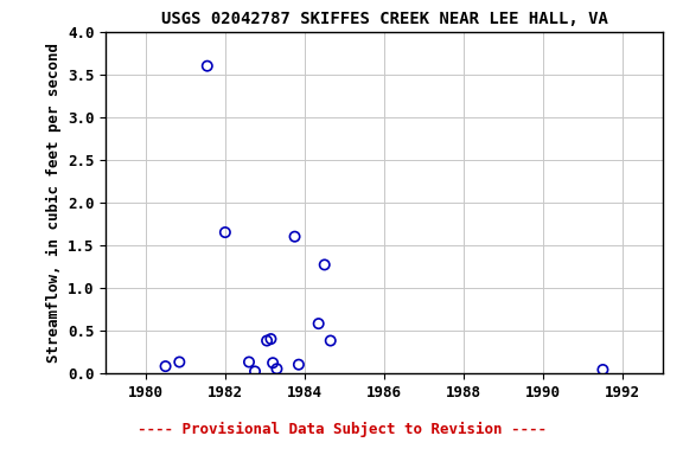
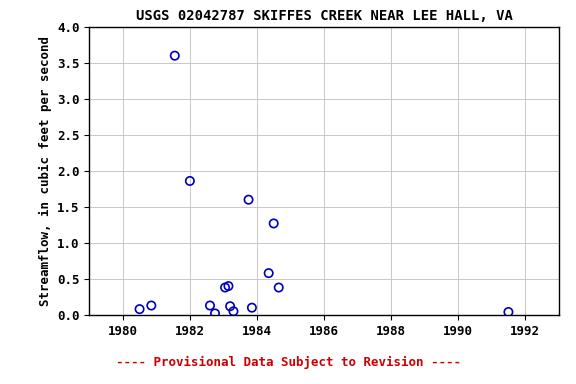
1982: 1.65 -> 1.86
